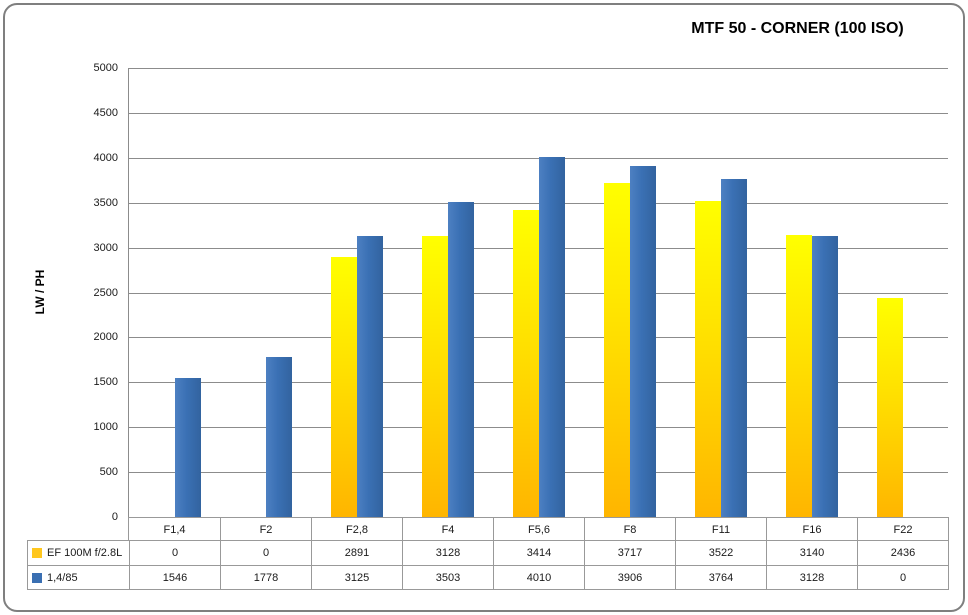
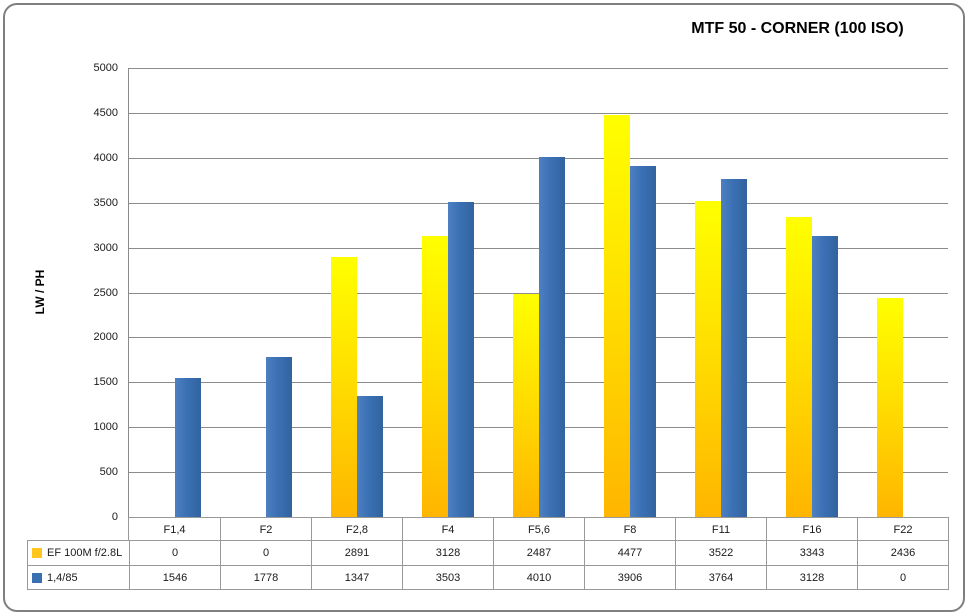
1,4/85/F2,8: 3125 -> 1347
EF 100M f/2.8L/F5,6: 3414 -> 2487
EF 100M f/2.8L/F8: 3717 -> 4477
EF 100M f/2.8L/F16: 3140 -> 3343
